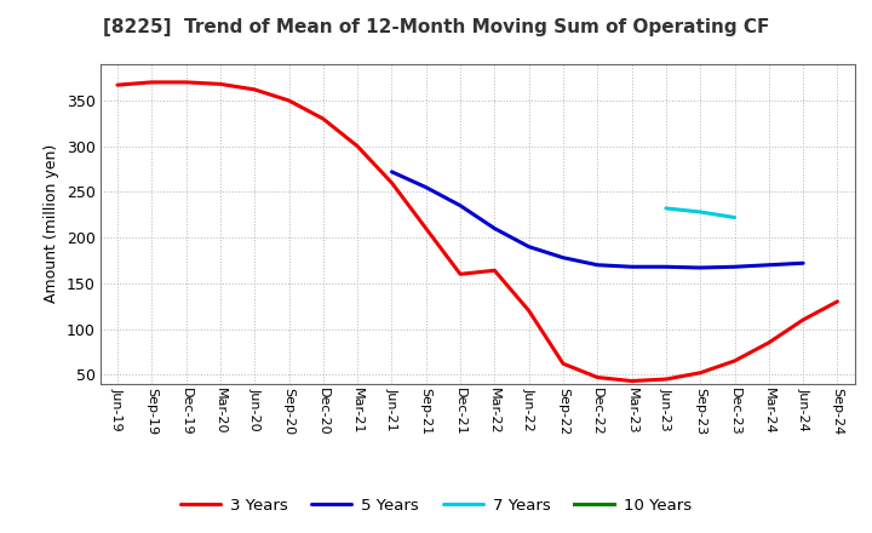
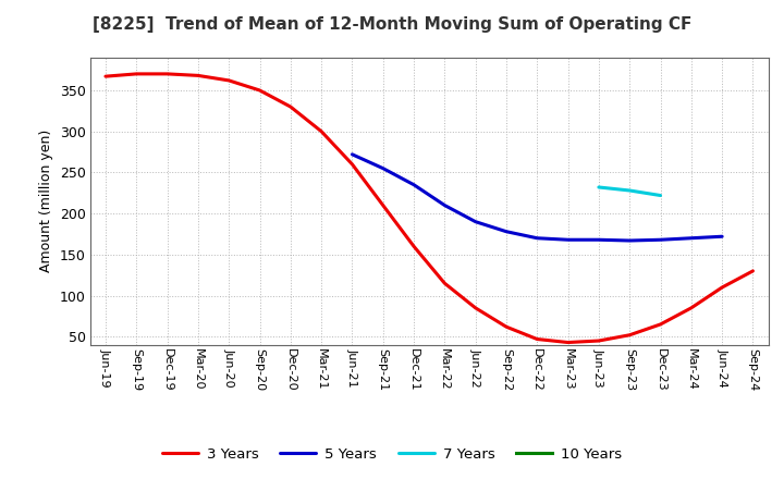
3 Years/Mar-22: 164 -> 115
3 Years/Jun-22: 120 -> 85
